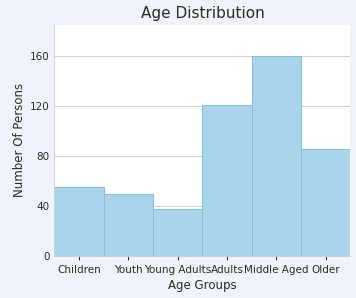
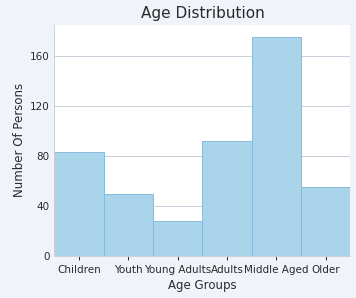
Children: 55 -> 83
Young Adults: 38 -> 28
Adults: 121 -> 92
Middle Aged: 160 -> 175
Older: 86 -> 55
